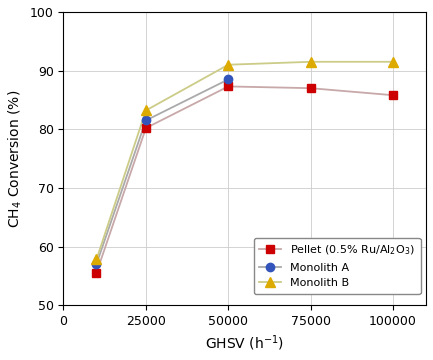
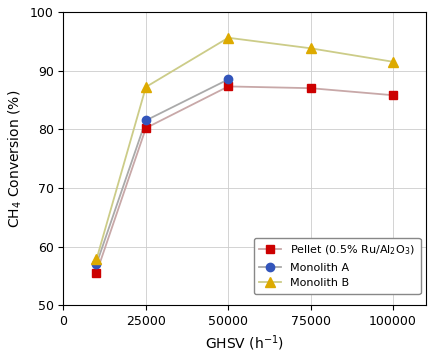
Monolith B/25000: 83.2 -> 87.2
Monolith B/50000: 91.0 -> 95.6
Monolith B/75000: 91.5 -> 93.8
